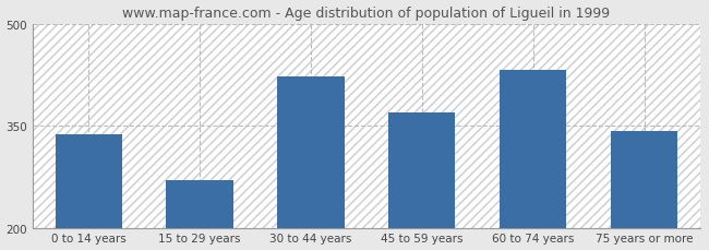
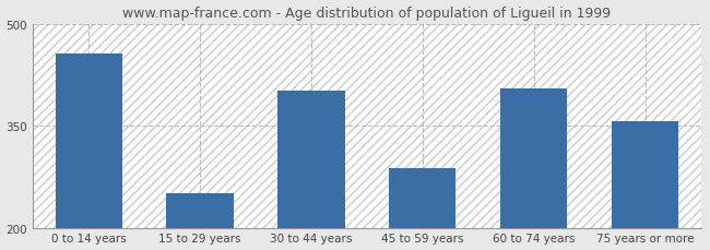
0 to 14 years: 338 -> 456
15 to 29 years: 270 -> 250
30 to 44 years: 423 -> 402
45 to 59 years: 370 -> 288
60 to 74 years: 432 -> 404
75 years or more: 342 -> 356
